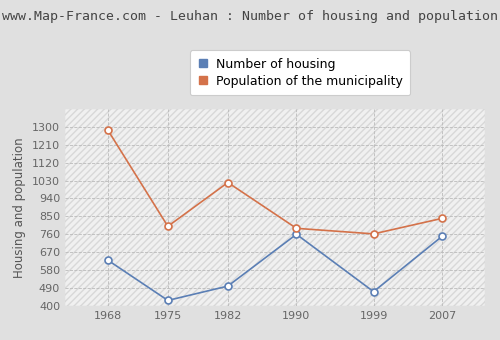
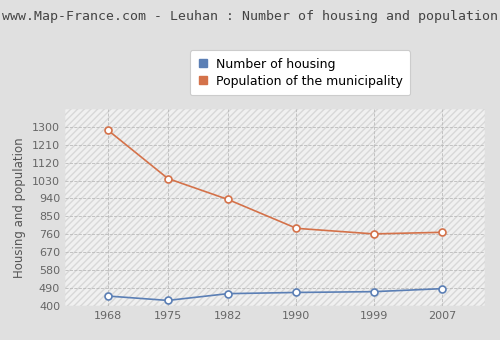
Number of housing/1968: 630 -> 450
Population of the municipality/1975: 800 -> 1040
Number of housing/1982: 500 -> 460
Population of the municipality/1982: 1020 -> 940
Number of housing/1990: 760 -> 470
Number of housing/2007: 750 -> 490
Population of the municipality/2007: 840 -> 770
